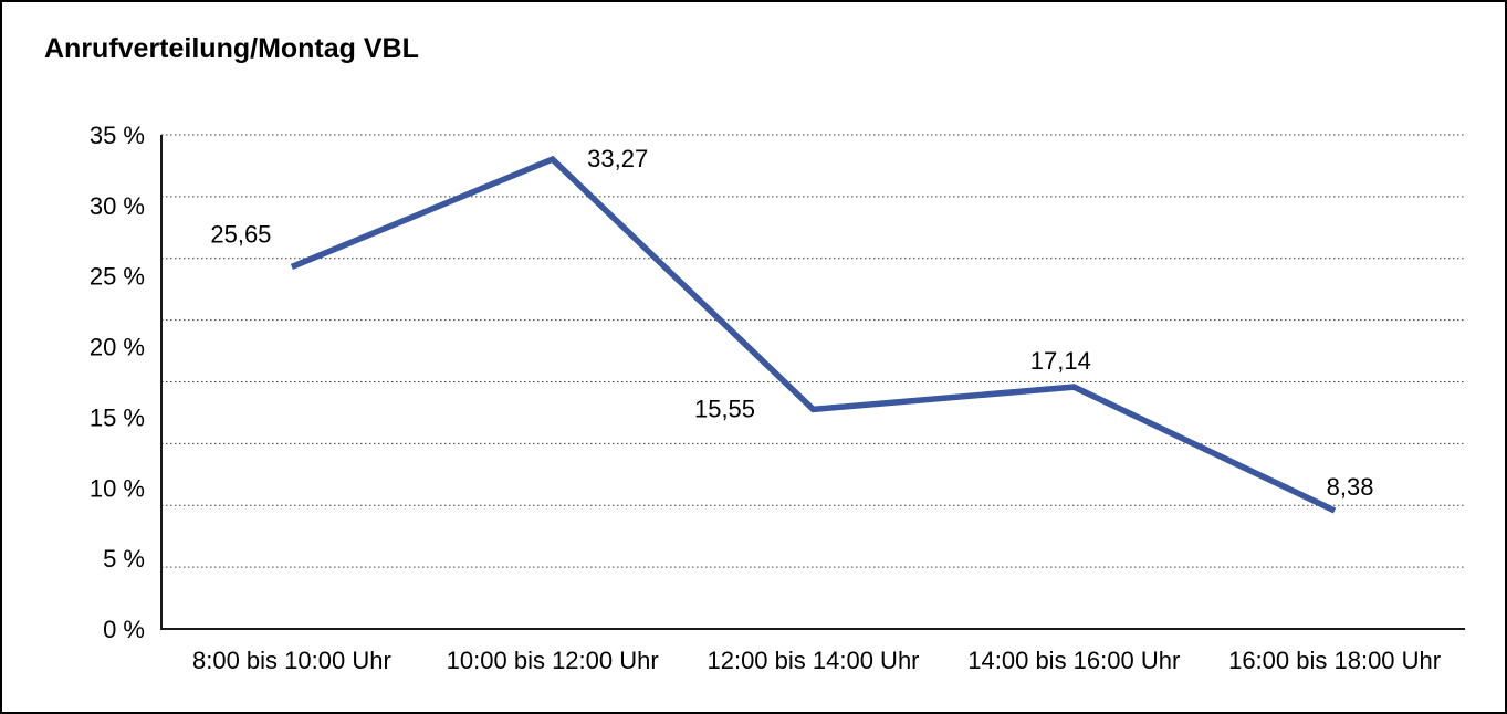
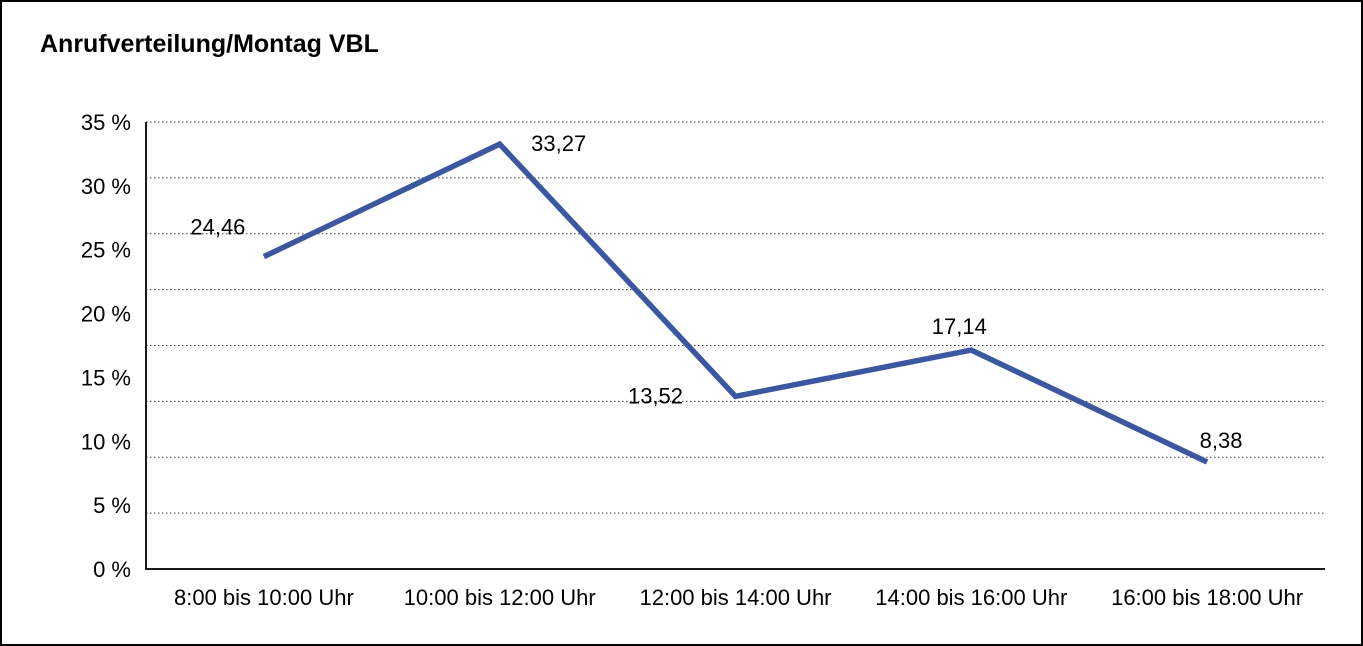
8:00 bis 10:00 Uhr: 25,65 -> 24,46
12:00 bis 14:00 Uhr: 15,55 -> 13,52
